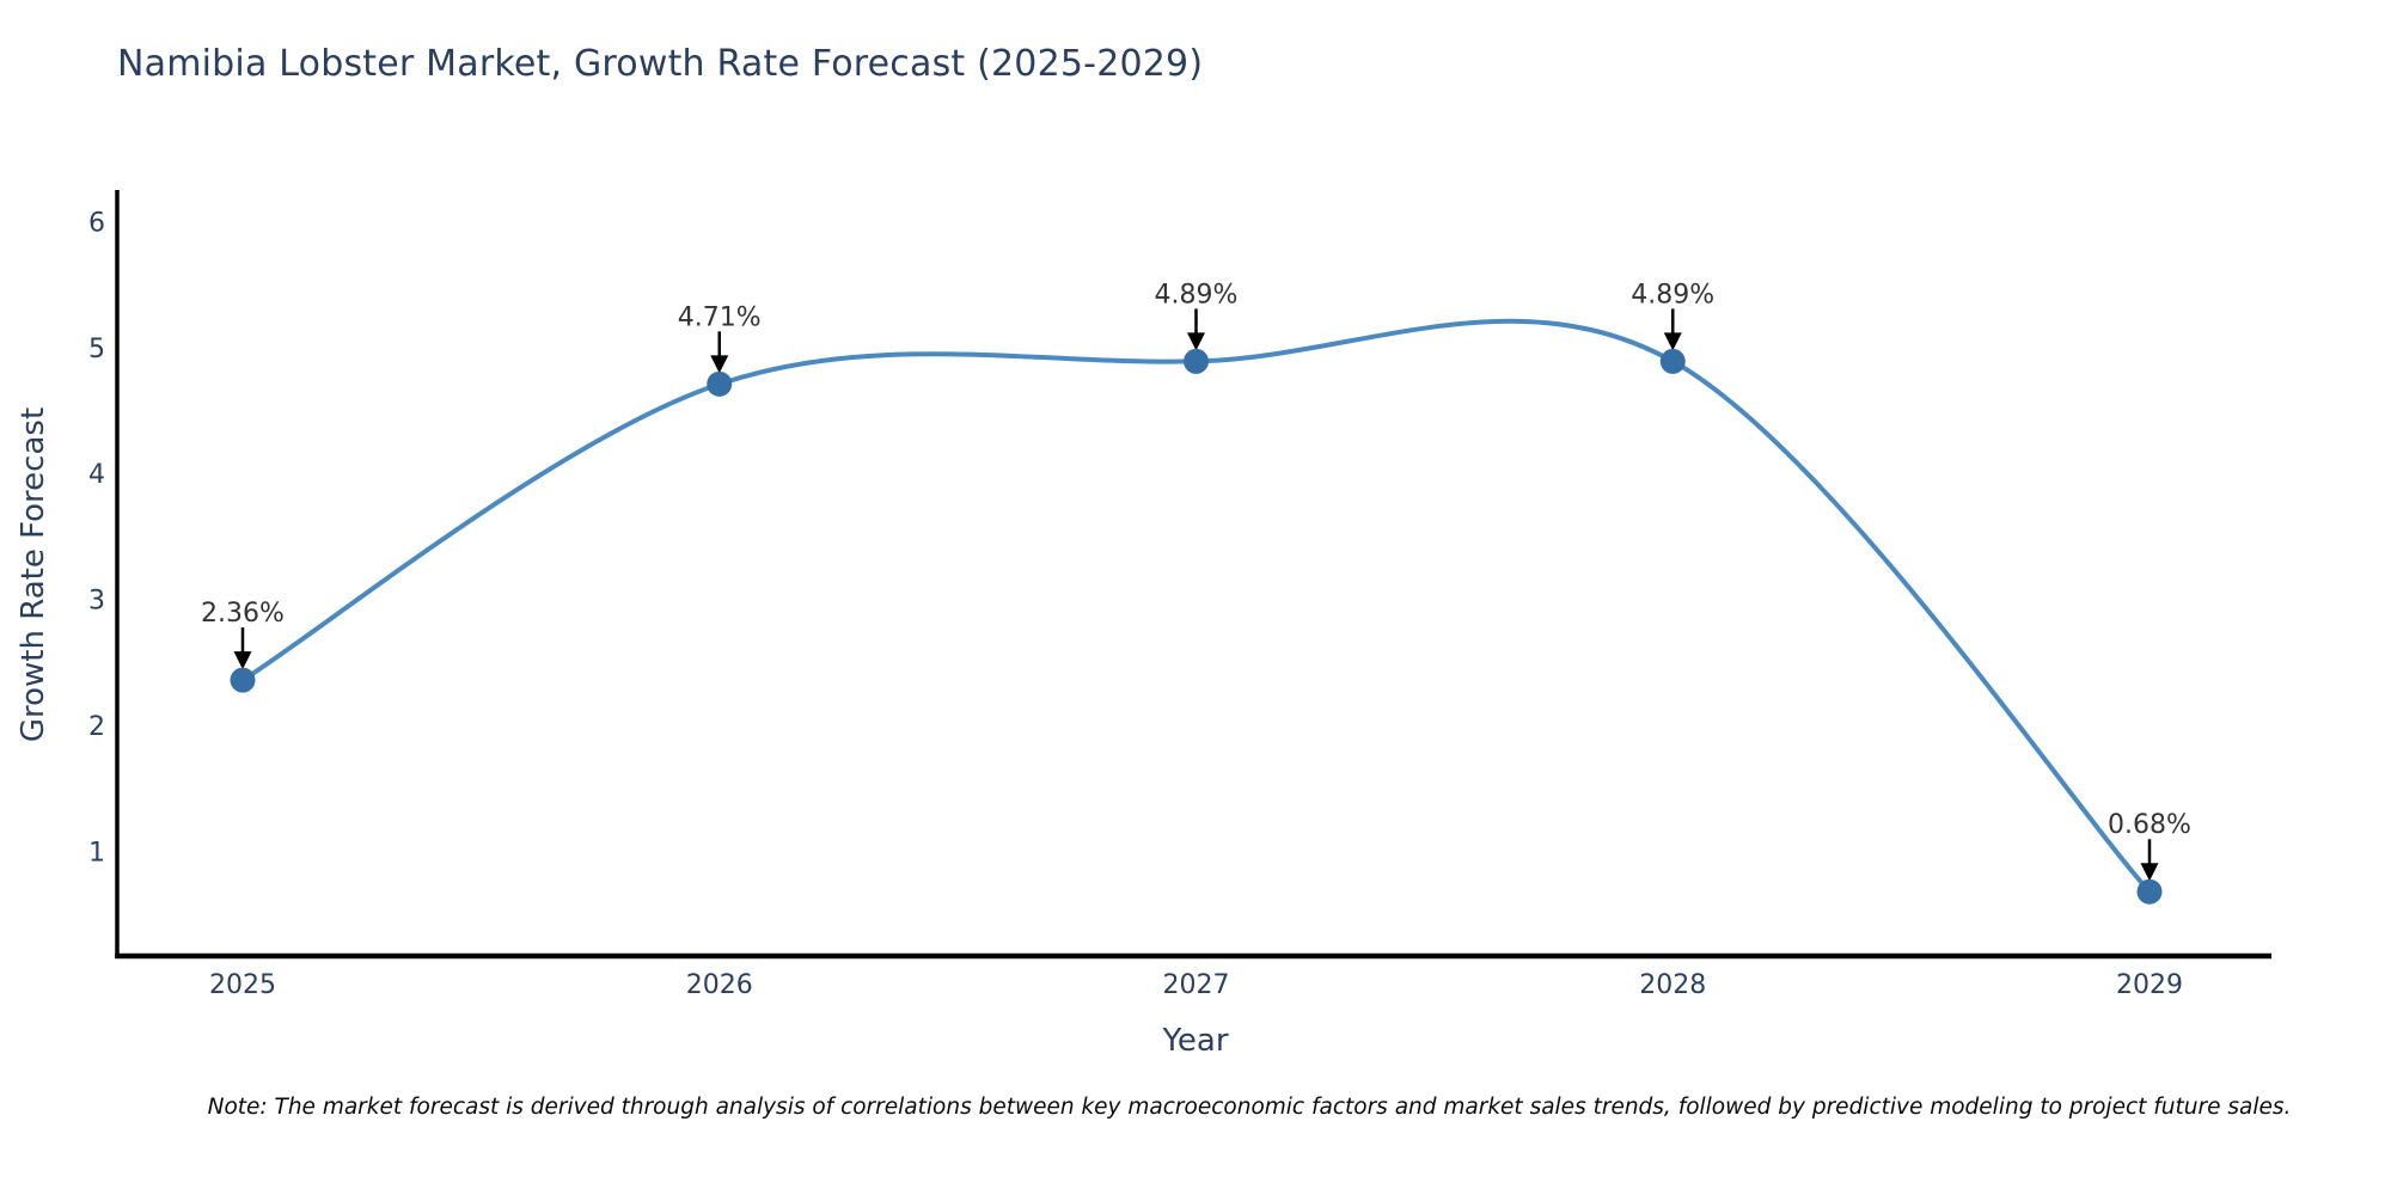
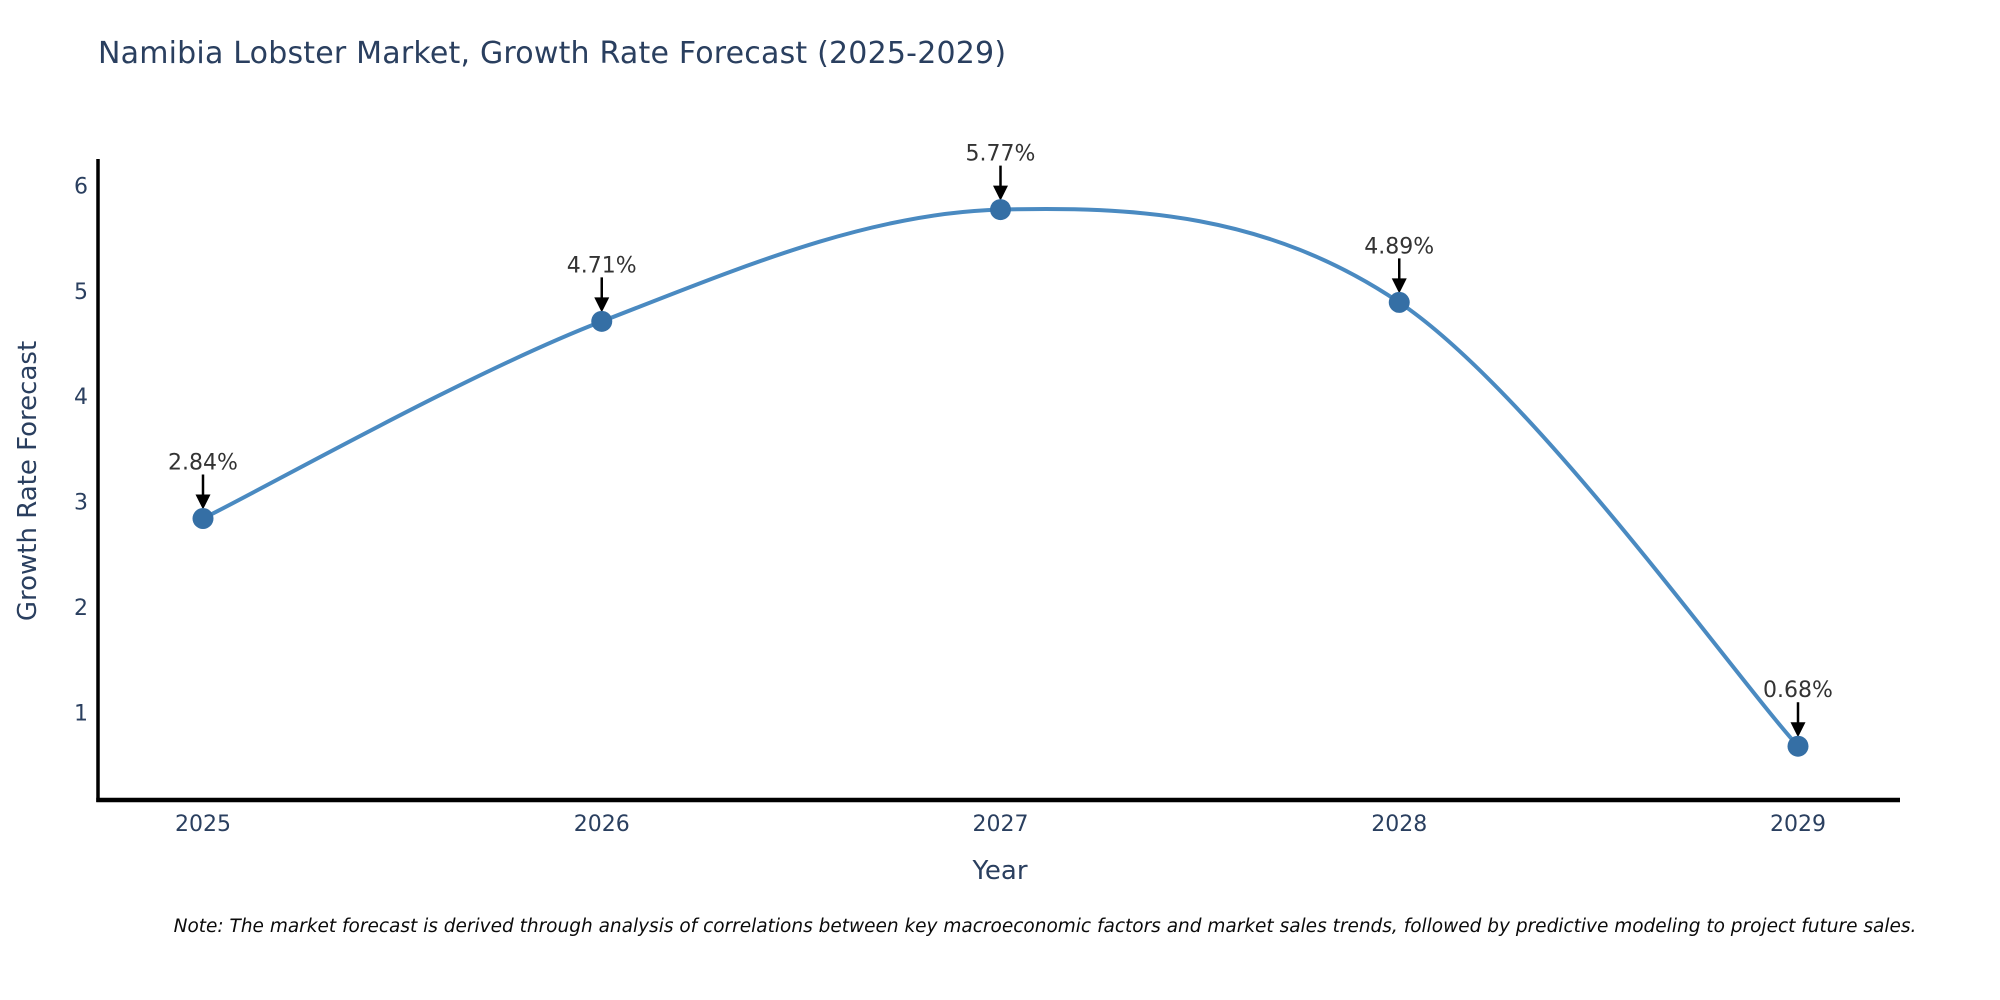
2025: 2.36% -> 2.84%
2027: 4.89% -> 5.77%
